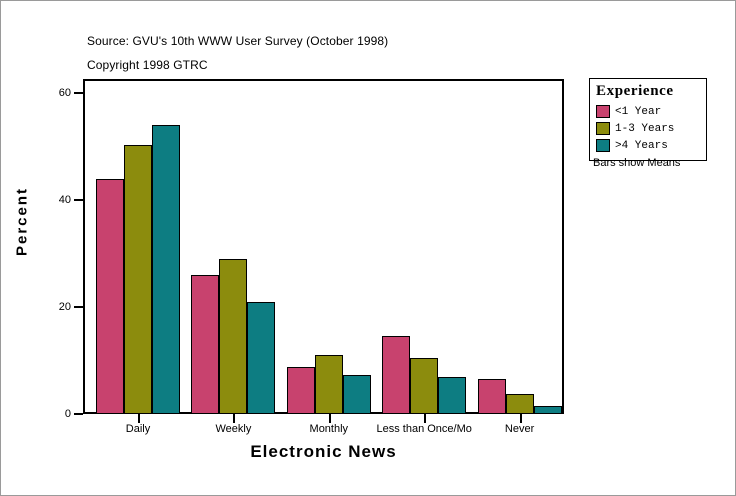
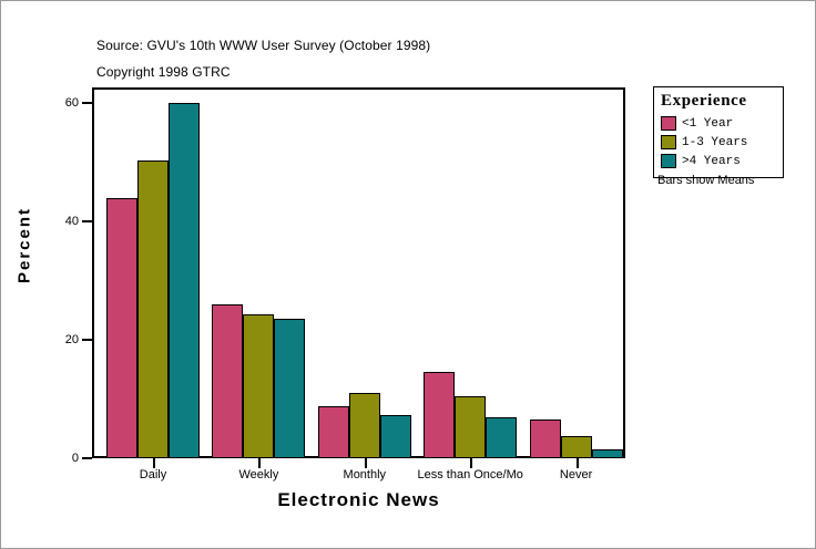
>4 Years/Daily: 54 -> 60
1-3 Years/Weekly: 29 -> 24
>4 Years/Weekly: 21 -> 24
